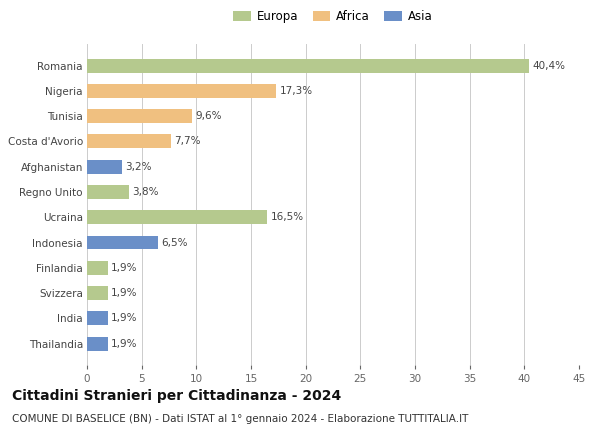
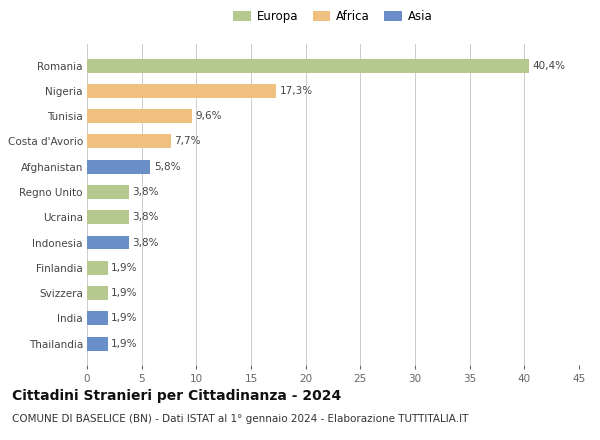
Afghanistan: 3,2% -> 5,8%
Ucraina: 16,5% -> 3,8%
Indonesia: 6,5% -> 3,8%
